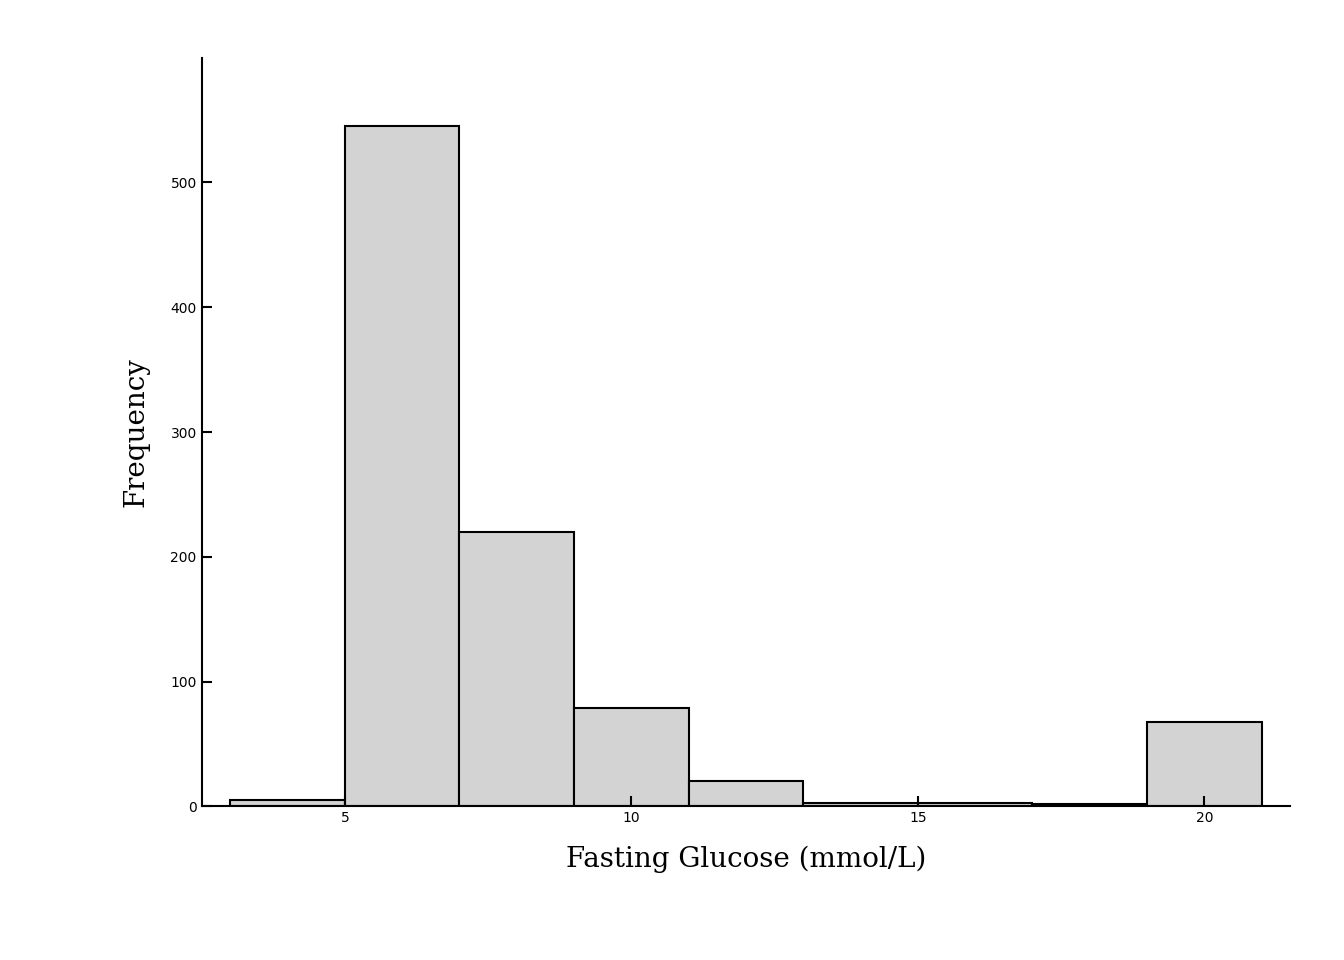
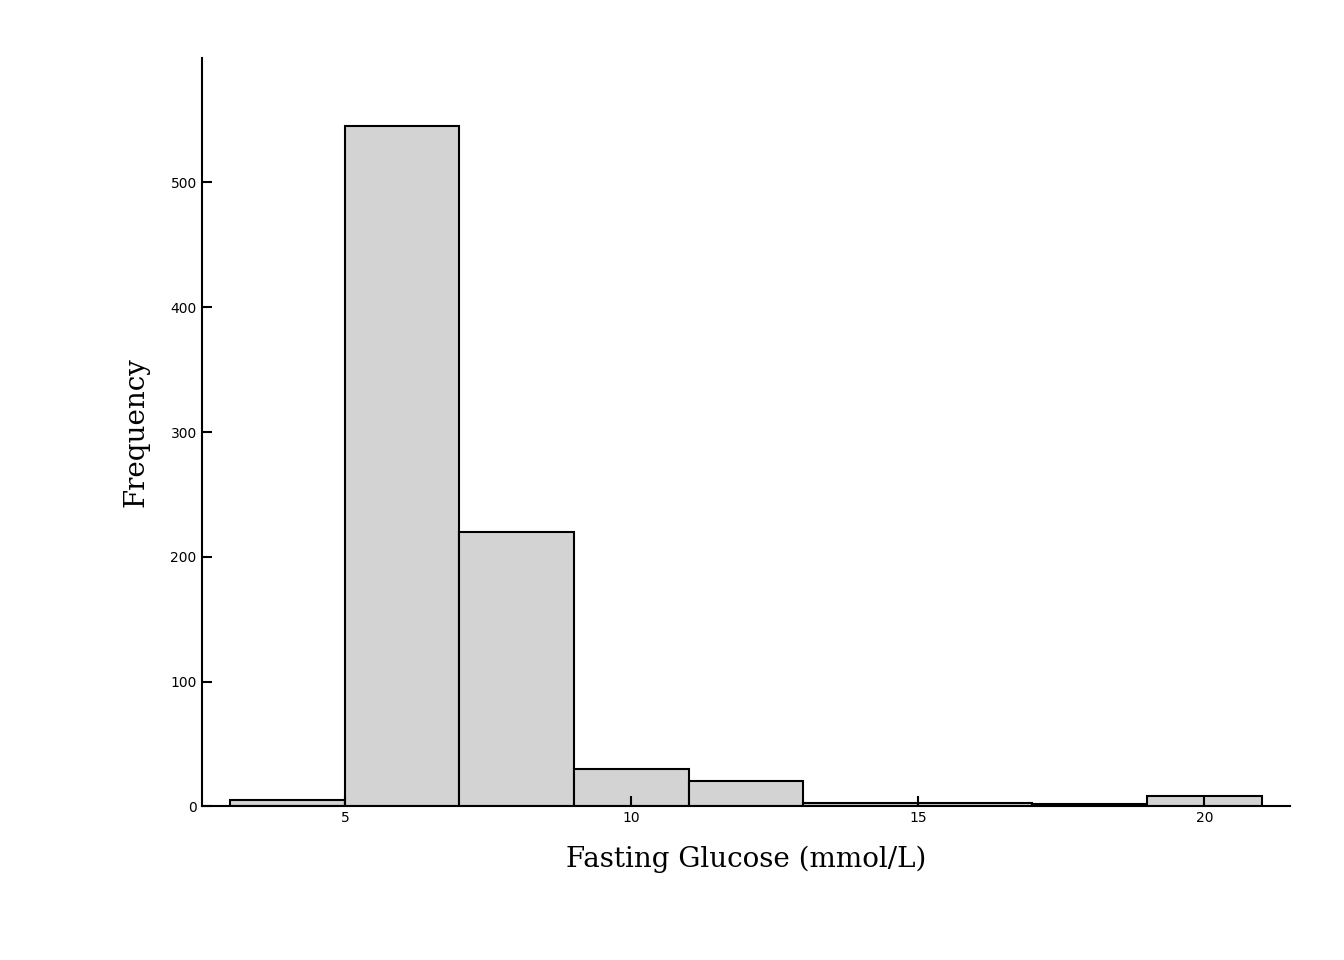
10: 79 -> 30
20: 68 -> 8
